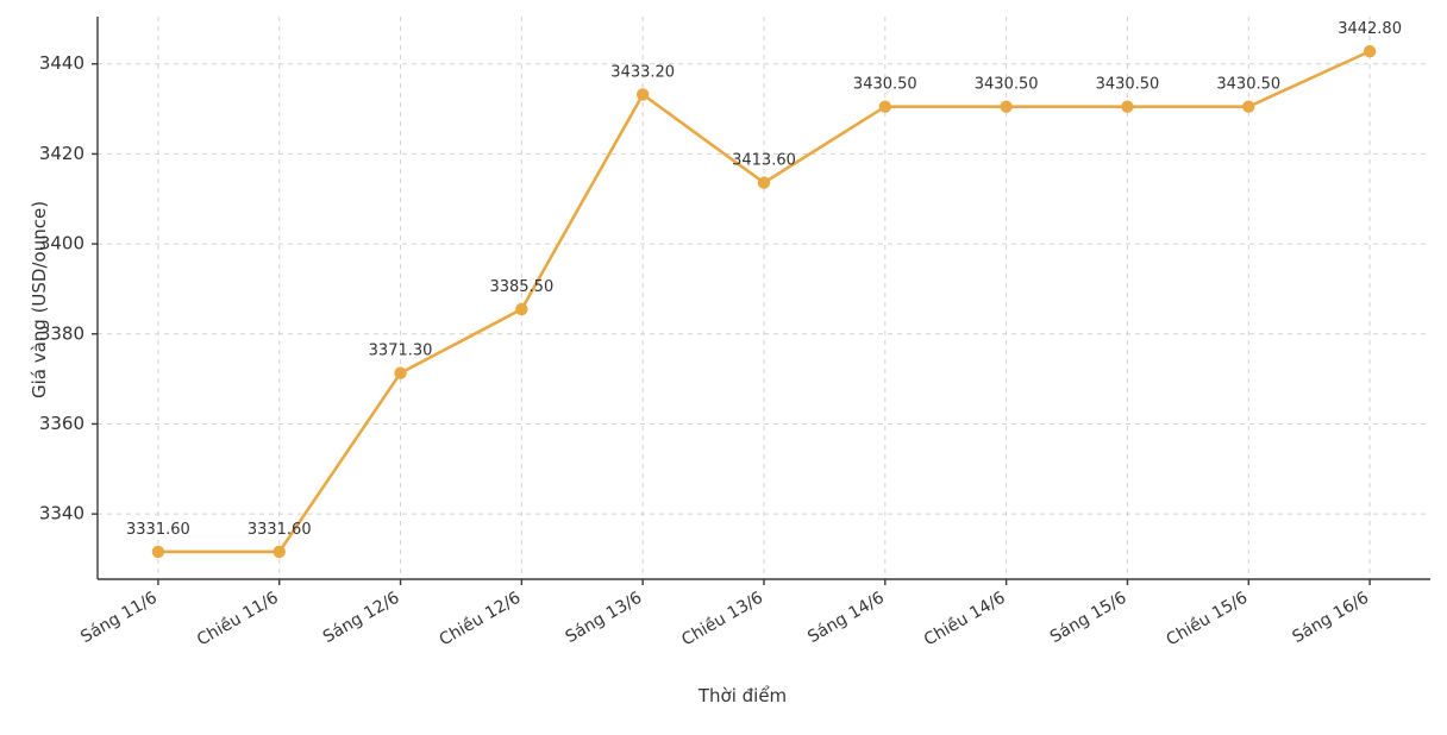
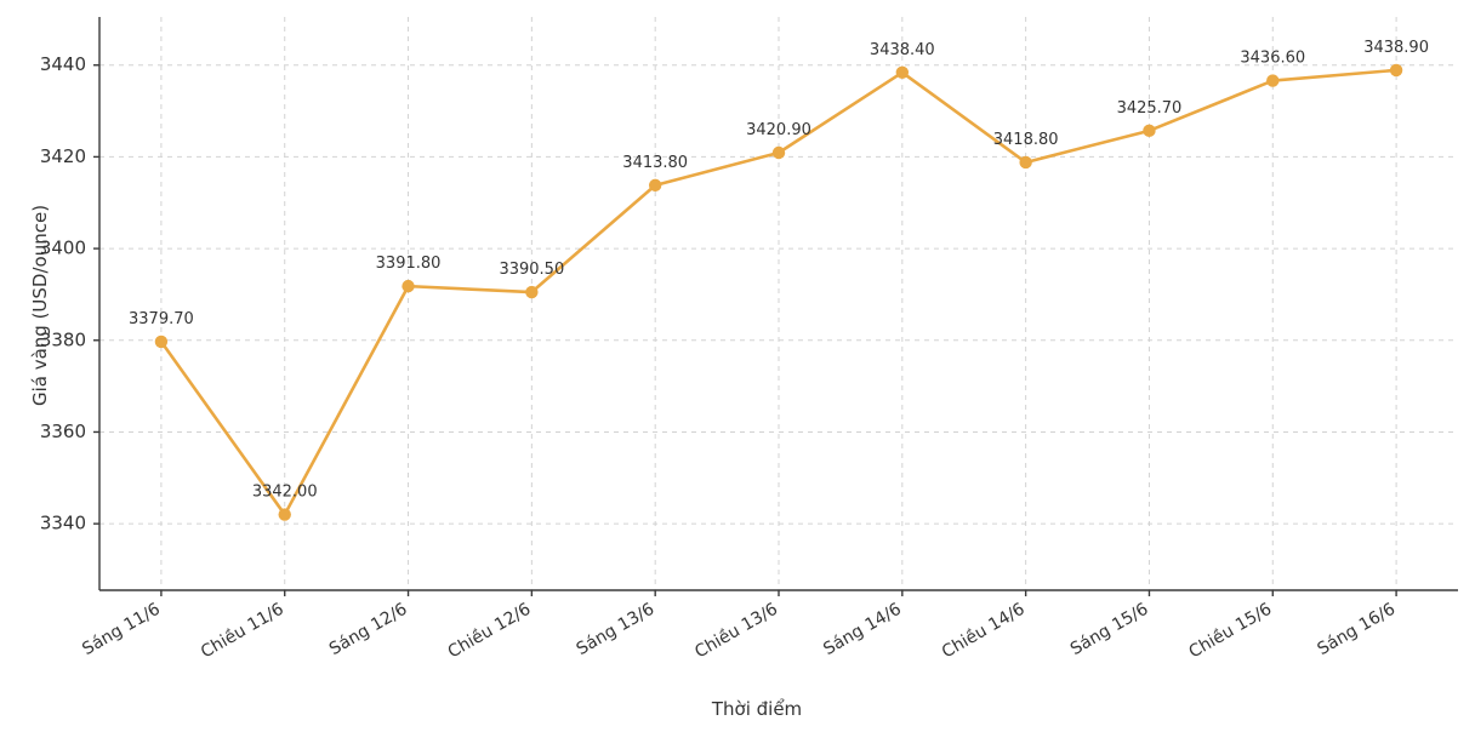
Sáng 11/6: 3331.60 -> 3379.70
Chiều 11/6: 3331.60 -> 3342.00
Sáng 12/6: 3371.30 -> 3391.80
Chiều 12/6: 3385.50 -> 3390.50
Sáng 13/6: 3433.20 -> 3413.80
Chiều 13/6: 3413.60 -> 3420.90
Sáng 14/6: 3430.50 -> 3438.40
Chiều 14/6: 3430.50 -> 3418.80
Sáng 15/6: 3430.50 -> 3425.70
Chiều 15/6: 3430.50 -> 3436.60
Sáng 16/6: 3442.80 -> 3438.90
